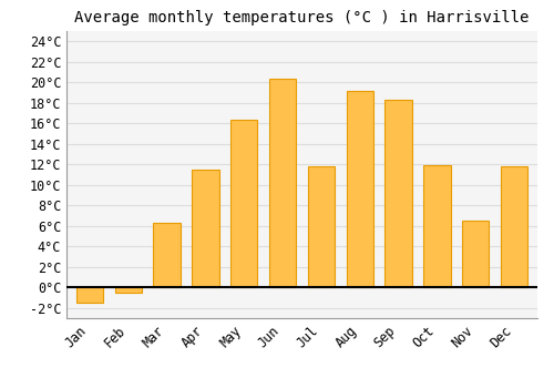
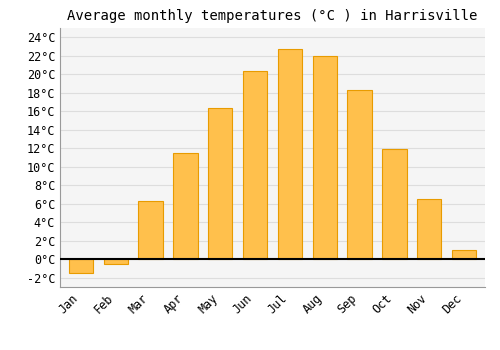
Jul: 11.8°C -> 22.7°C
Aug: 19.2°C -> 22.0°C
Dec: 11.8°C -> 1.0°C
